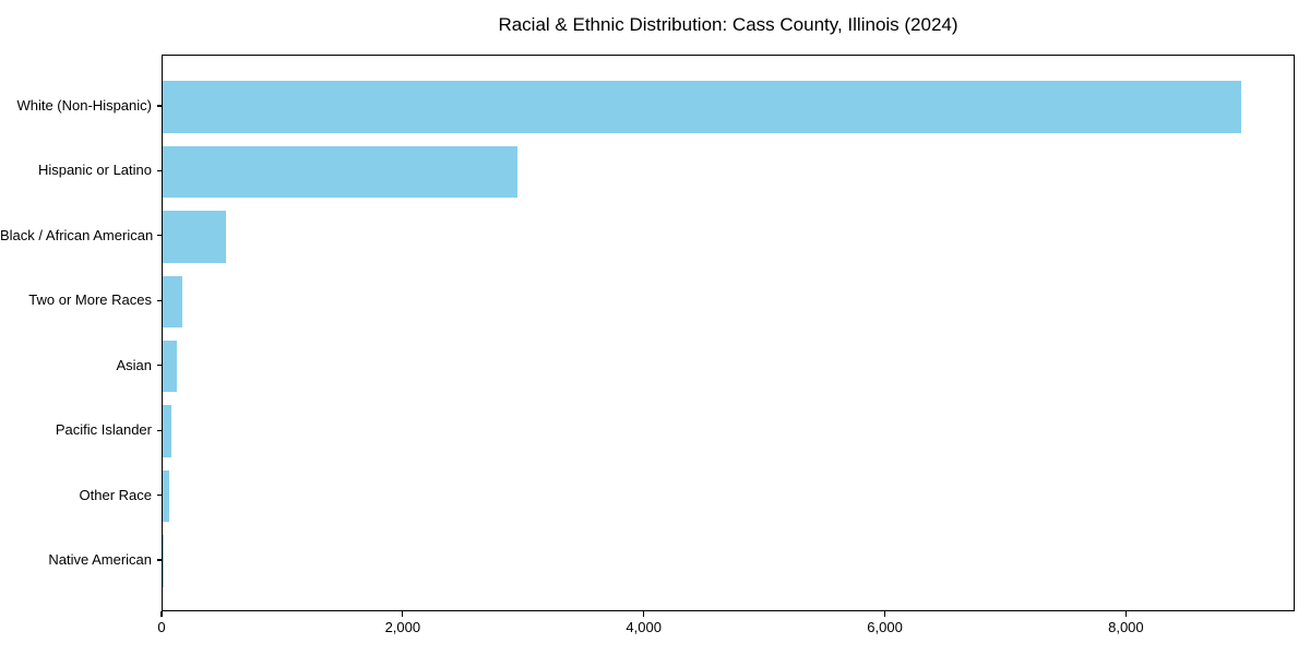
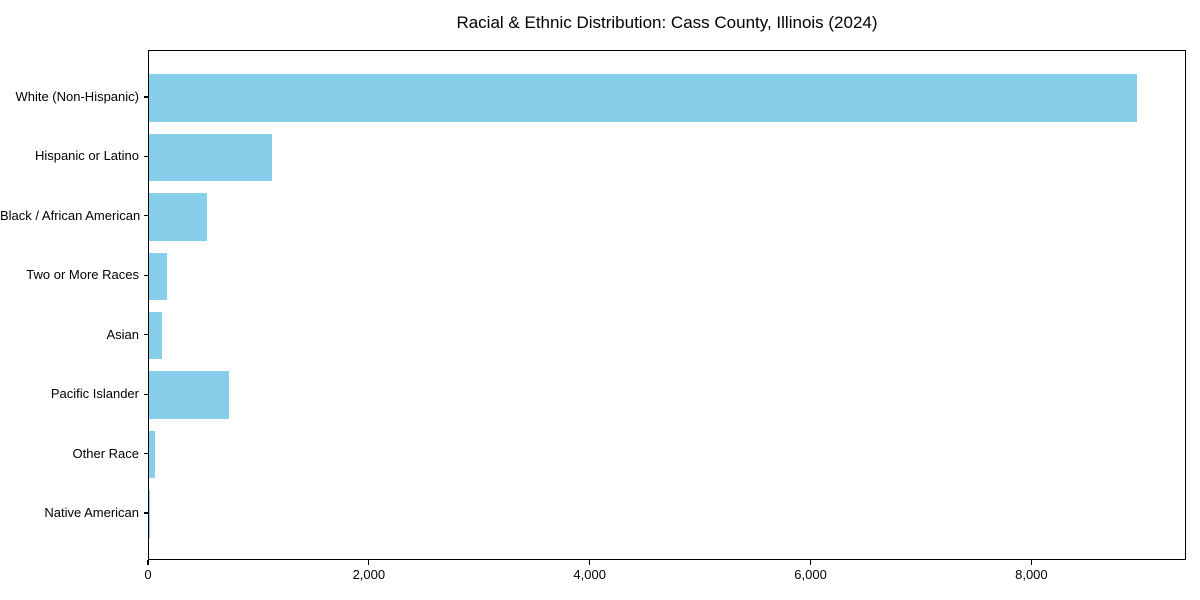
Hispanic or Latino: 2940 -> 1110
Pacific Islander: 80 -> 720
